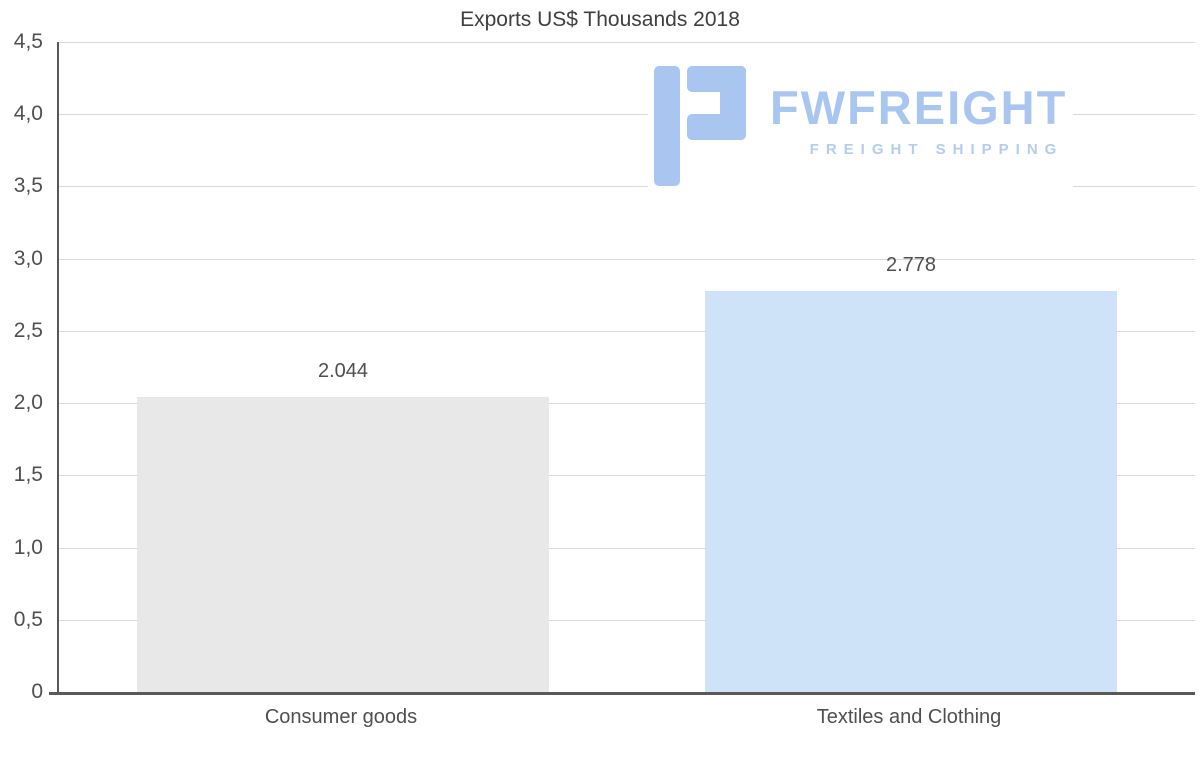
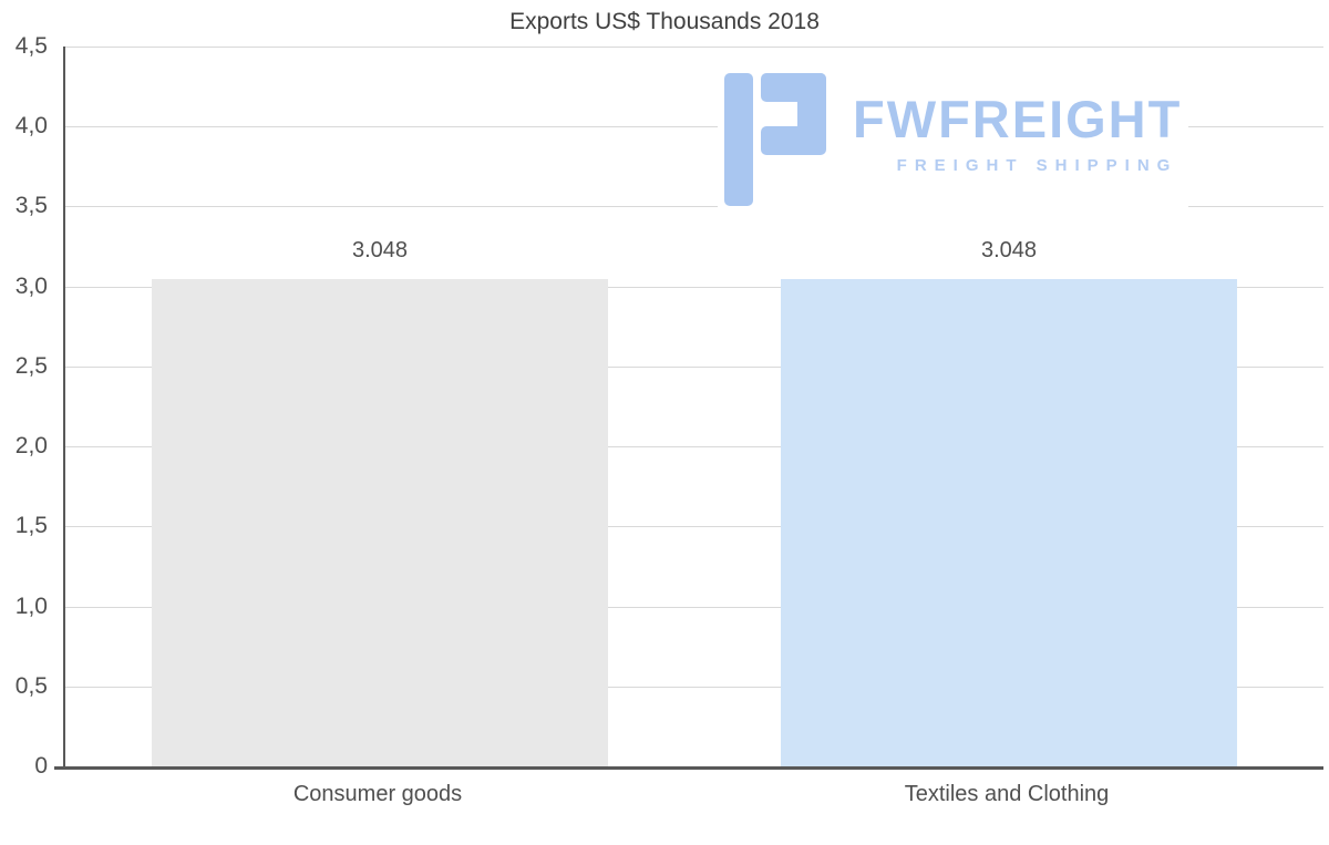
Consumer goods: 2.044 -> 3.048
Textiles and Clothing: 2.778 -> 3.048
